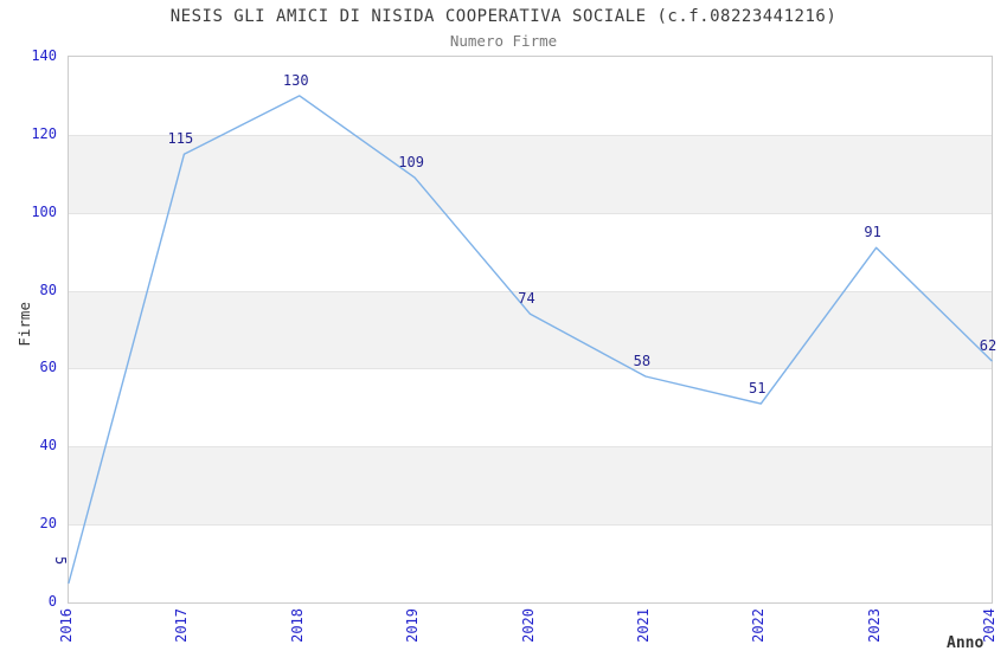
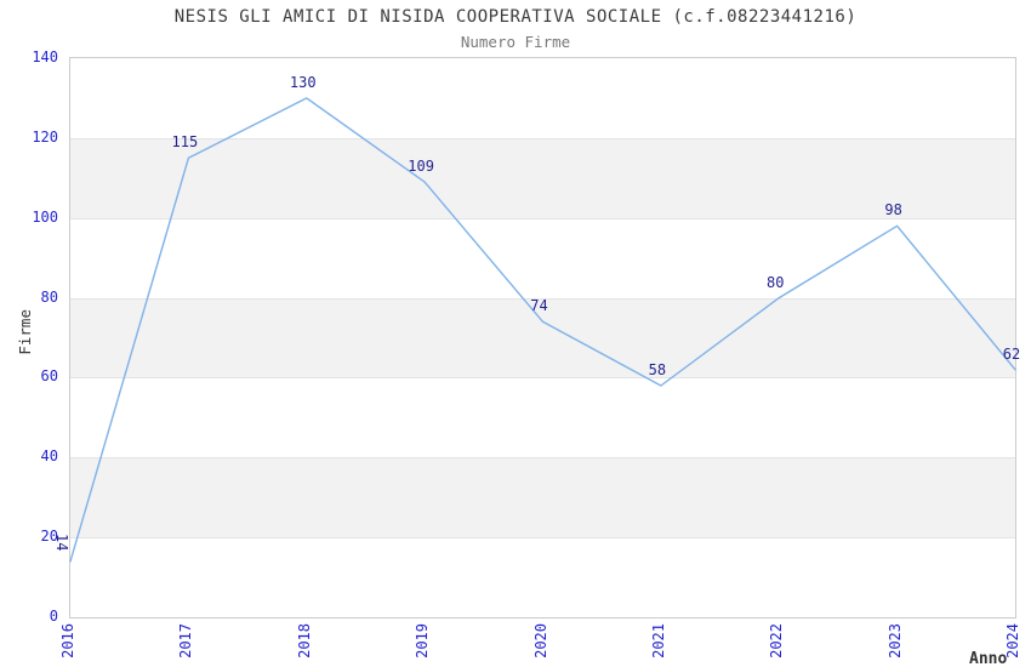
2016: 5 -> 14
2022: 51 -> 80
2023: 91 -> 98
